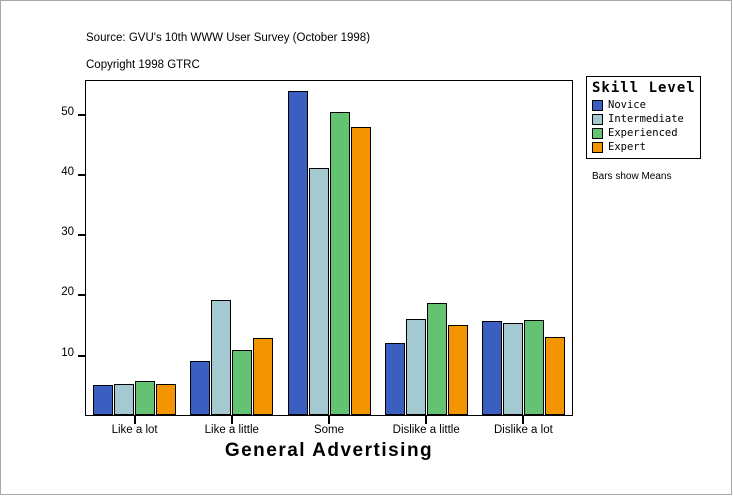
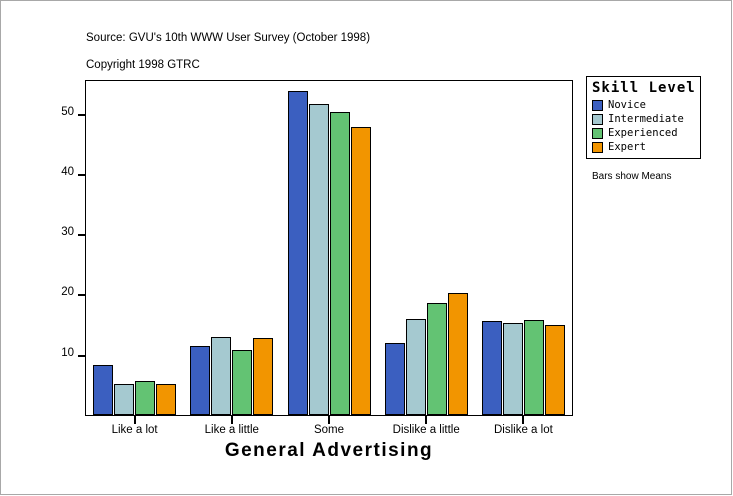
Novice/Like a lot: 5 -> 8
Novice/Like a little: 9 -> 11
Intermediate/Like a little: 19 -> 13
Intermediate/Some: 41 -> 52
Expert/Dislike a little: 15 -> 20
Expert/Dislike a lot: 13 -> 15
